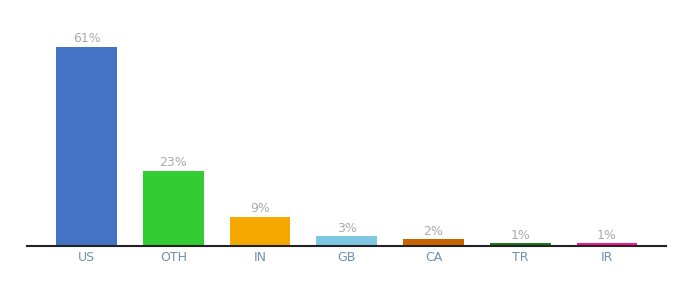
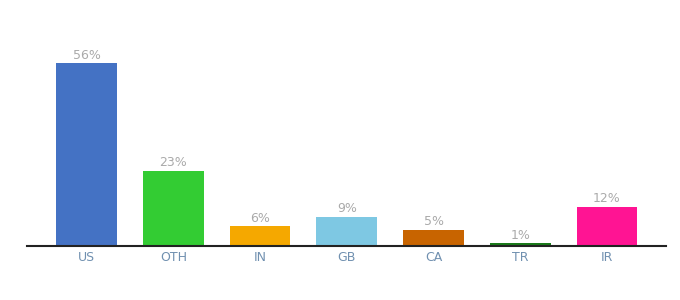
US: 61% -> 56%
IN: 9% -> 6%
GB: 3% -> 9%
CA: 2% -> 5%
IR: 1% -> 12%
